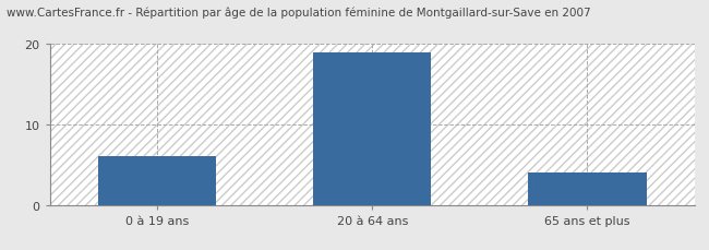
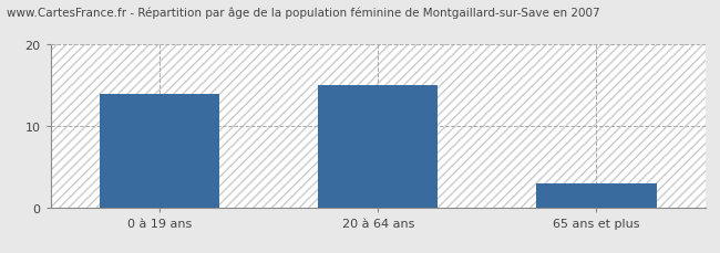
0 à 19 ans: 6 -> 14
20 à 64 ans: 19 -> 15
65 ans et plus: 4 -> 3
